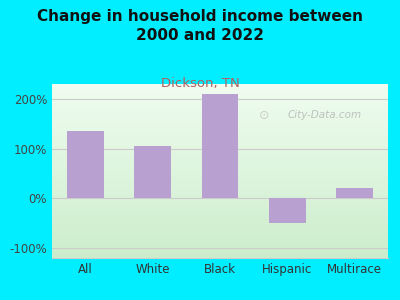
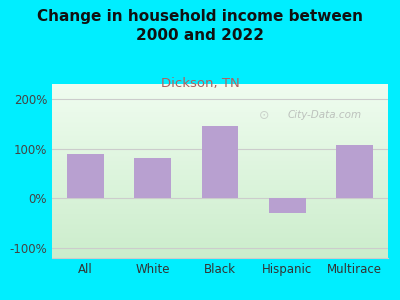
All: 135% -> 90%
White: 105% -> 82%
Black: 210% -> 145%
Hispanic: -50% -> -30%
Multirace: 20% -> 108%
